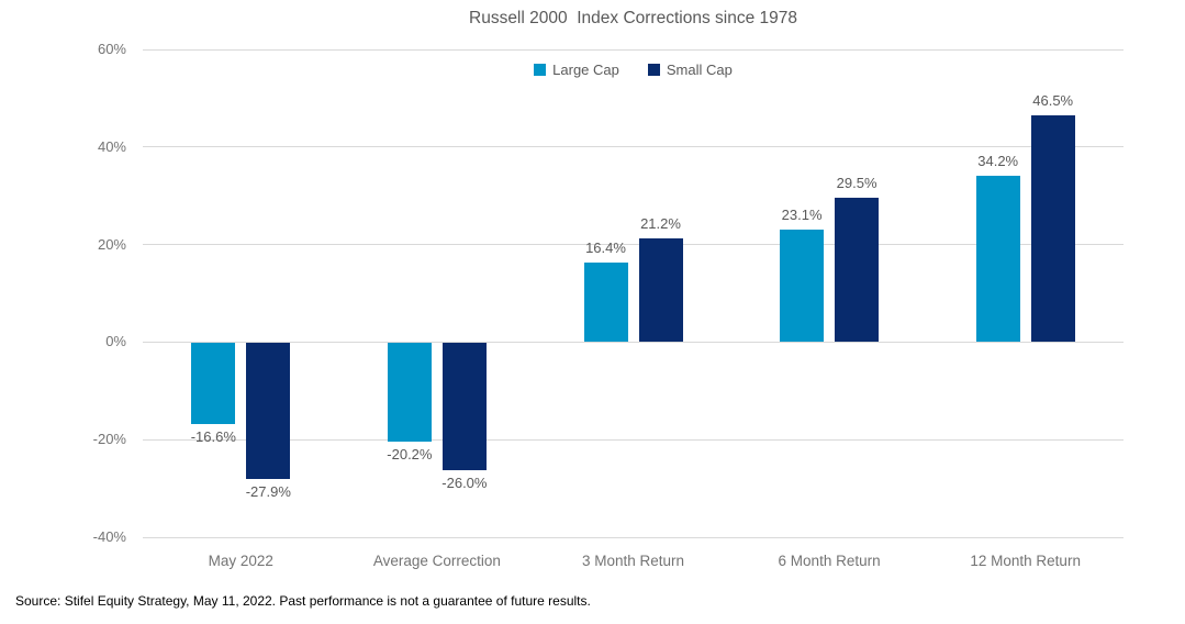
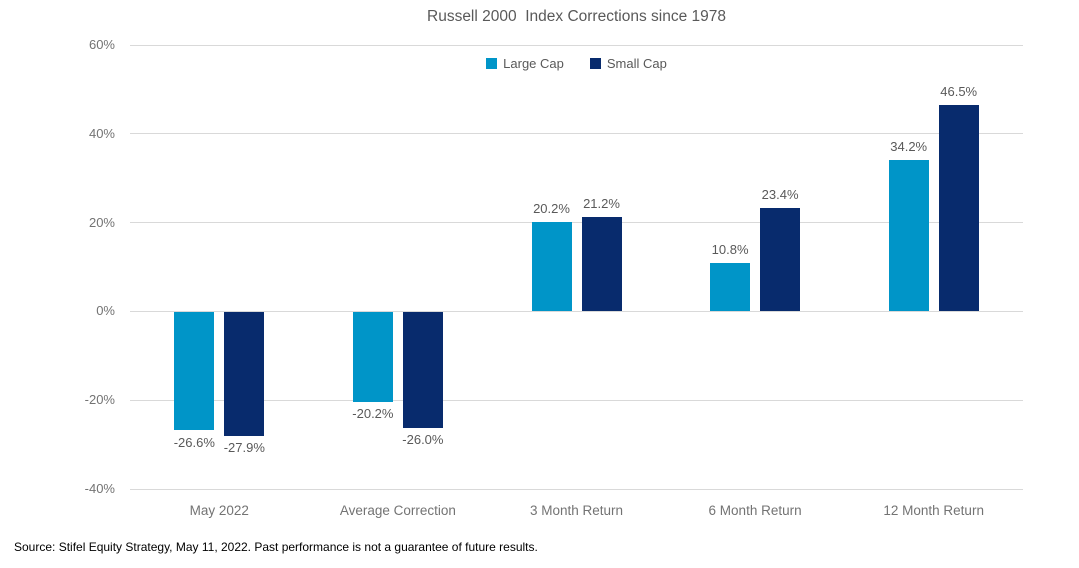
Large Cap/May 2022: -16.6% -> -26.6%
Large Cap/3 Month Return: 16.4% -> 20.2%
Large Cap/6 Month Return: 23.1% -> 10.8%
Small Cap/6 Month Return: 29.5% -> 23.4%
